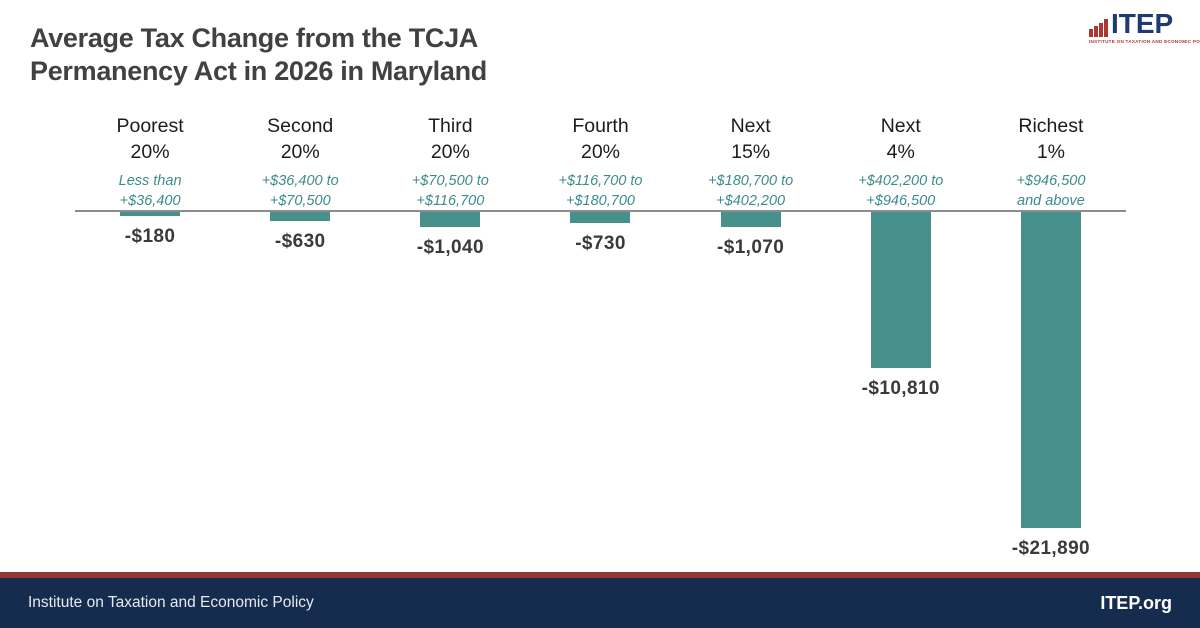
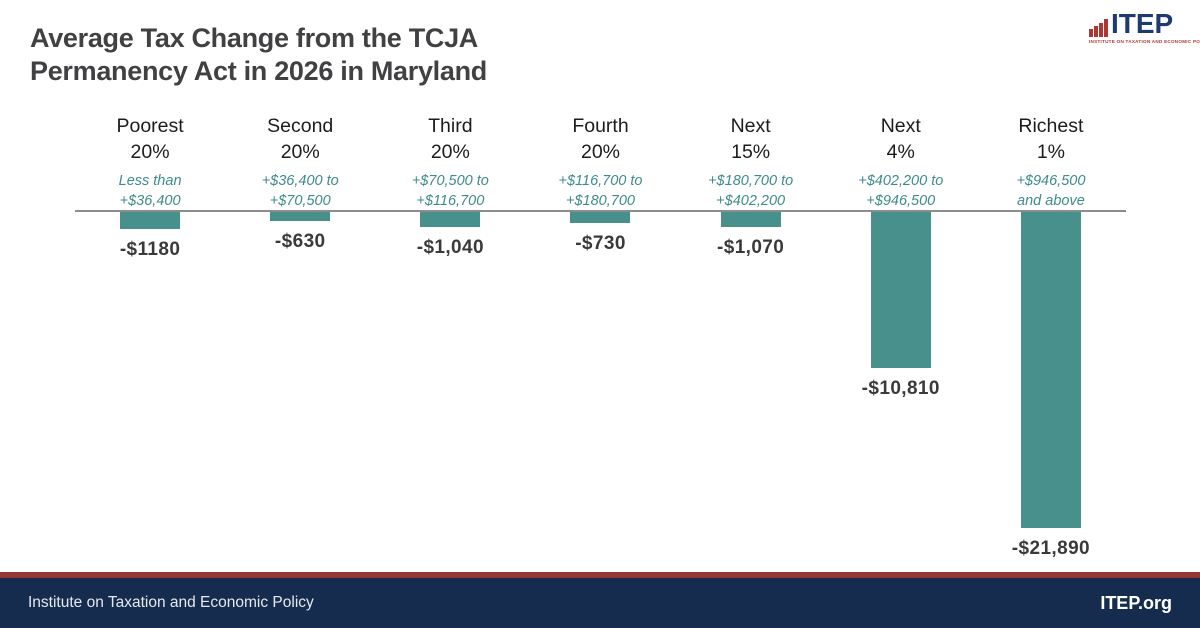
Poorest 20%: -$180 -> -$1180
